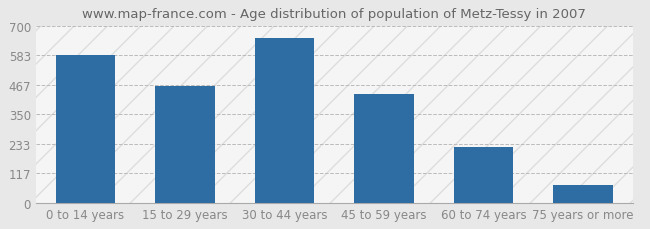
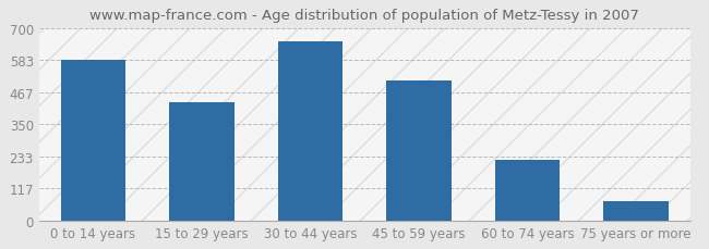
15 to 29 years: 460 -> 430
45 to 59 years: 430 -> 510
